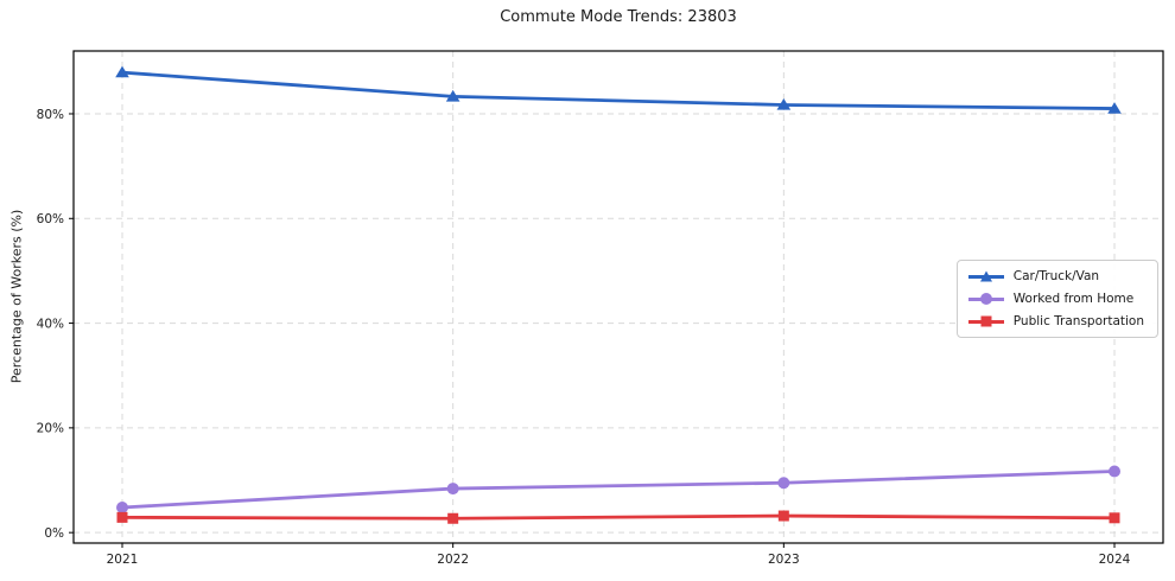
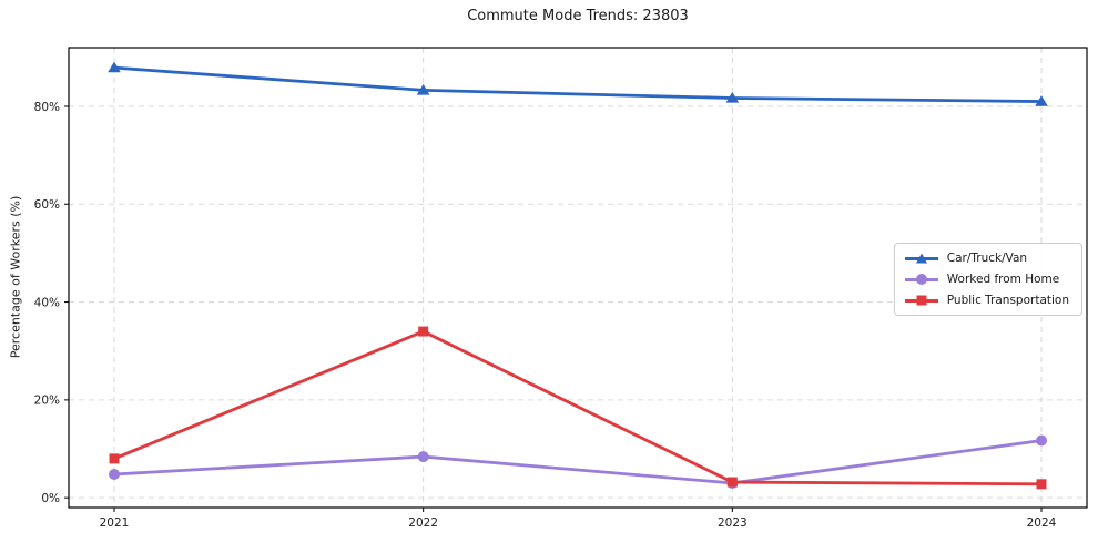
Public Transportation/2021: 3% -> 8%
Public Transportation/2022: 3% -> 34%
Worked from Home/2023: 10% -> 3%
